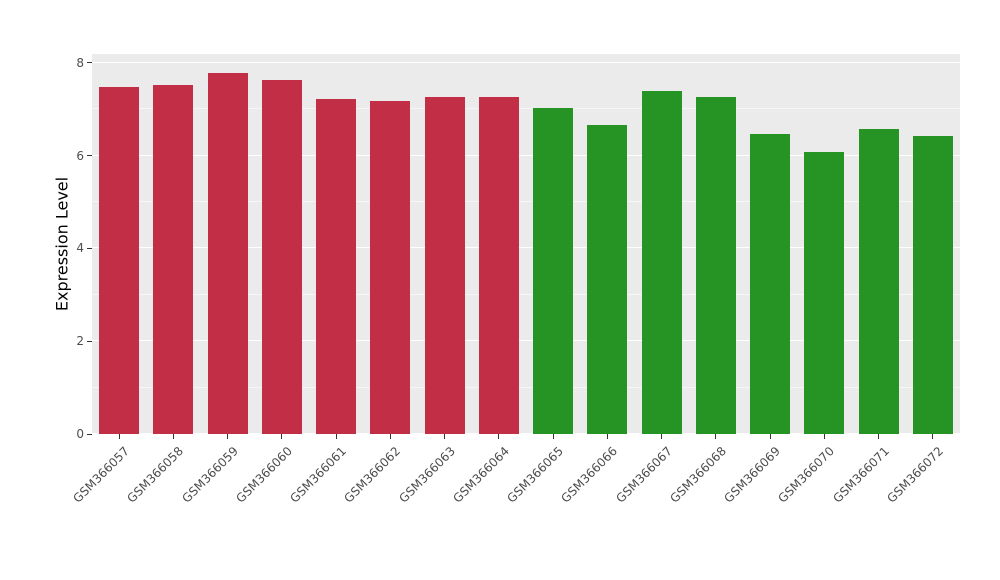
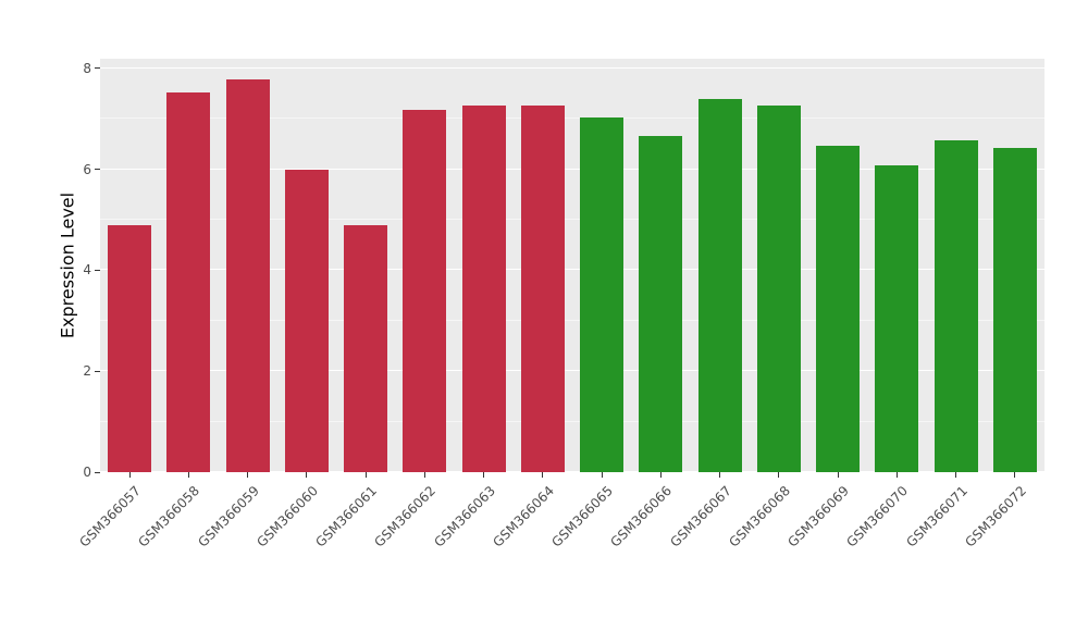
GSM366057: 7.5 -> 4.9
GSM366060: 7.6 -> 6.0
GSM366061: 7.2 -> 4.9
